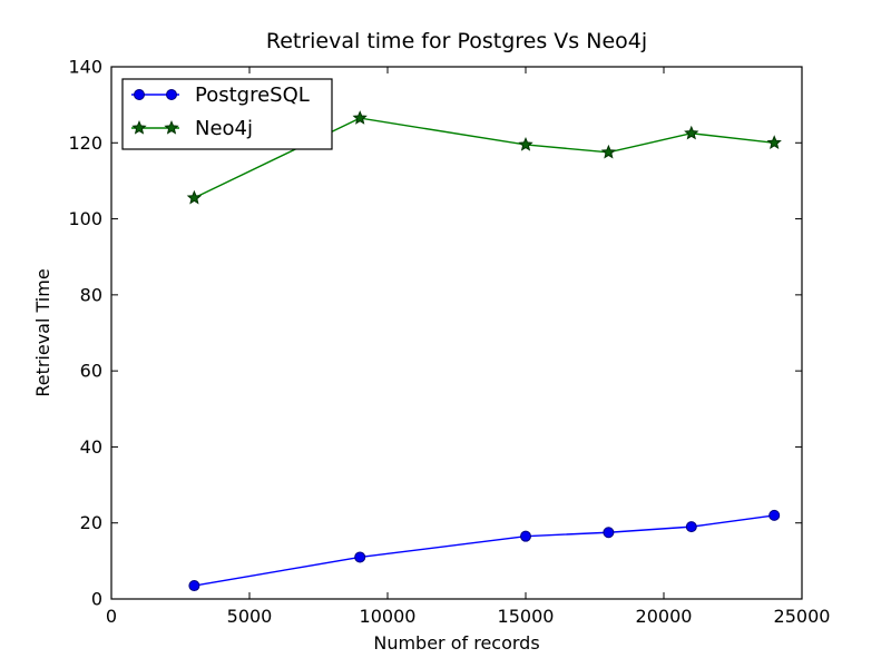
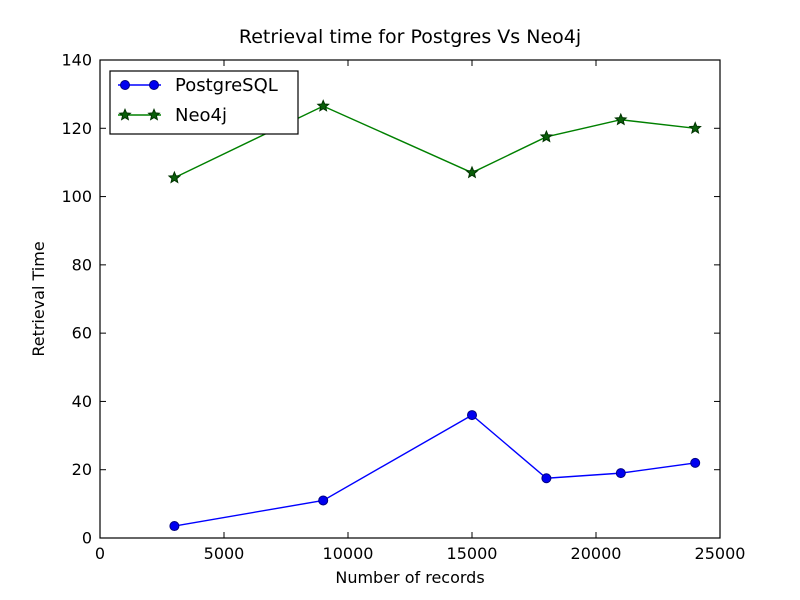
PostgreSQL/15000: 16 -> 36
Neo4j/15000: 120 -> 107
